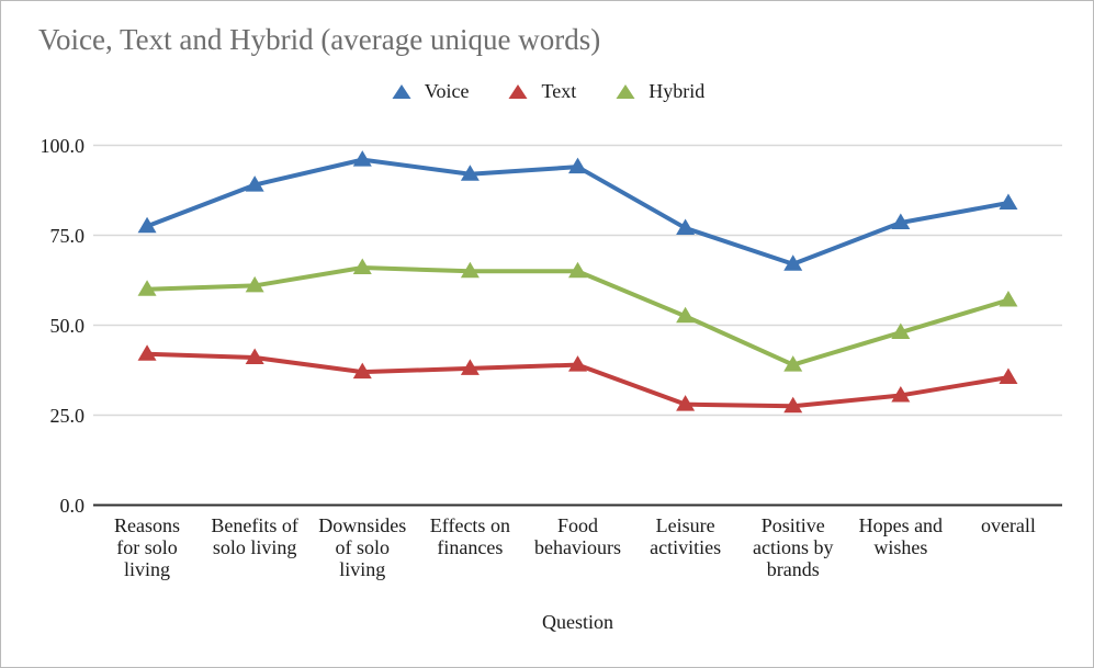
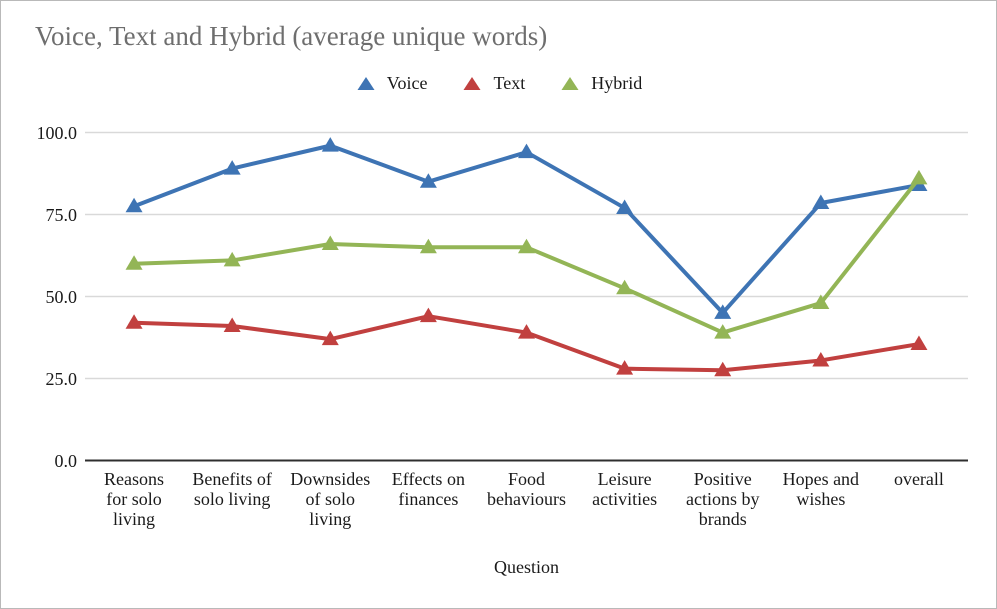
Voice/Effects on finances: 92 -> 85
Text/Effects on finances: 38 -> 44
Voice/Positive actions by brands: 67 -> 45
Hybrid/overall: 57 -> 86
